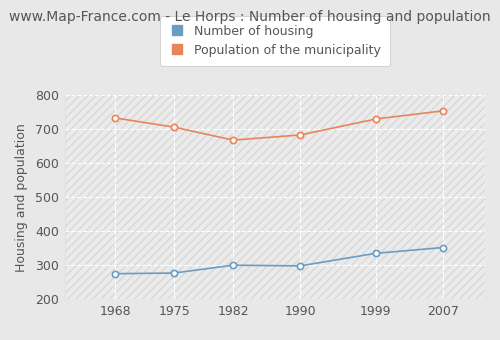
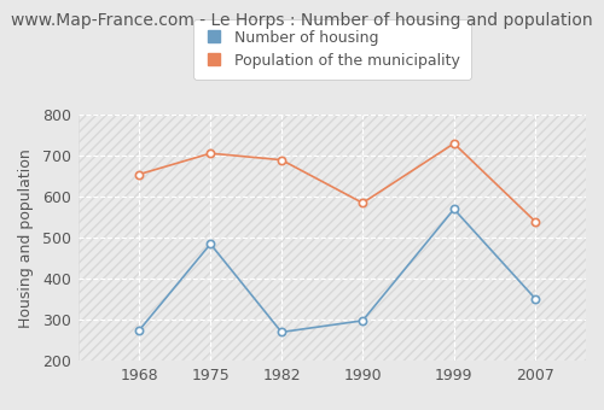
Population of the municipality/1968: 733 -> 655
Number of housing/1975: 277 -> 485
Number of housing/1982: 300 -> 270
Population of the municipality/1982: 668 -> 690
Population of the municipality/1990: 683 -> 585
Number of housing/1999: 335 -> 570
Population of the municipality/2007: 754 -> 540
